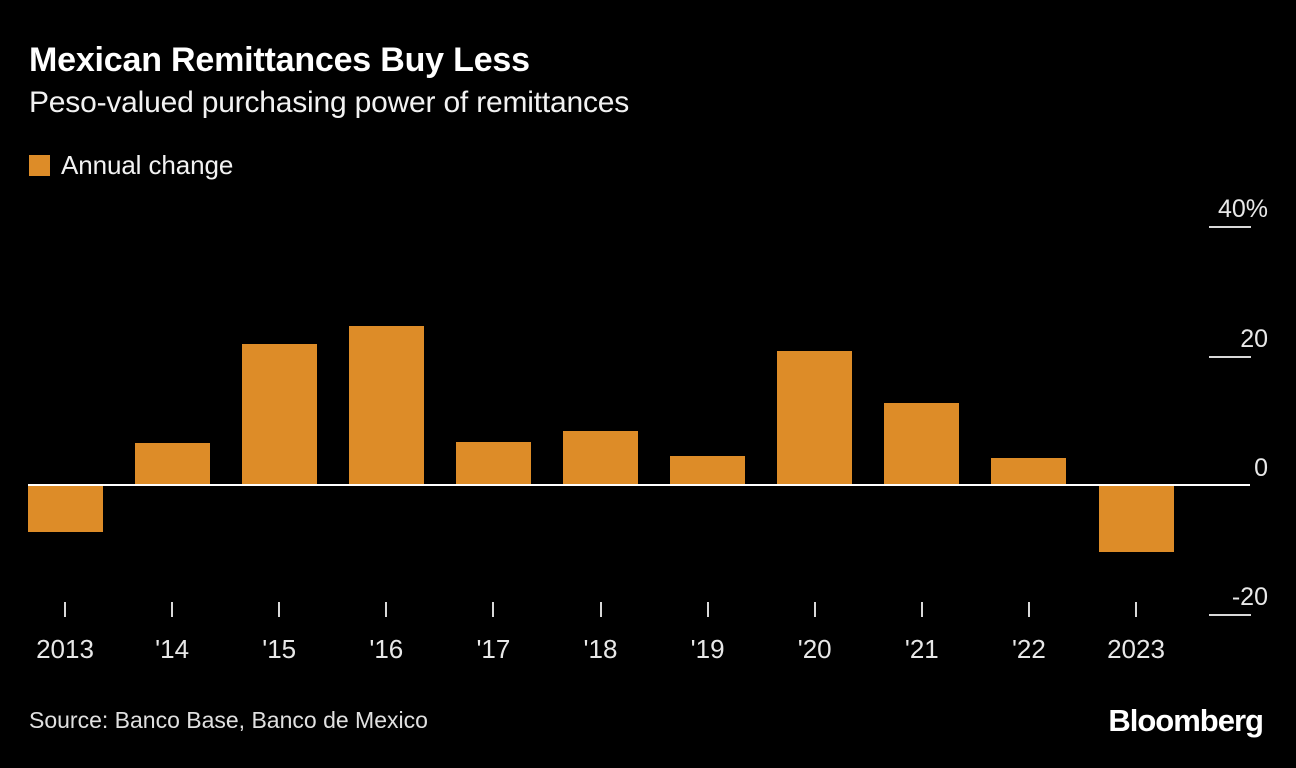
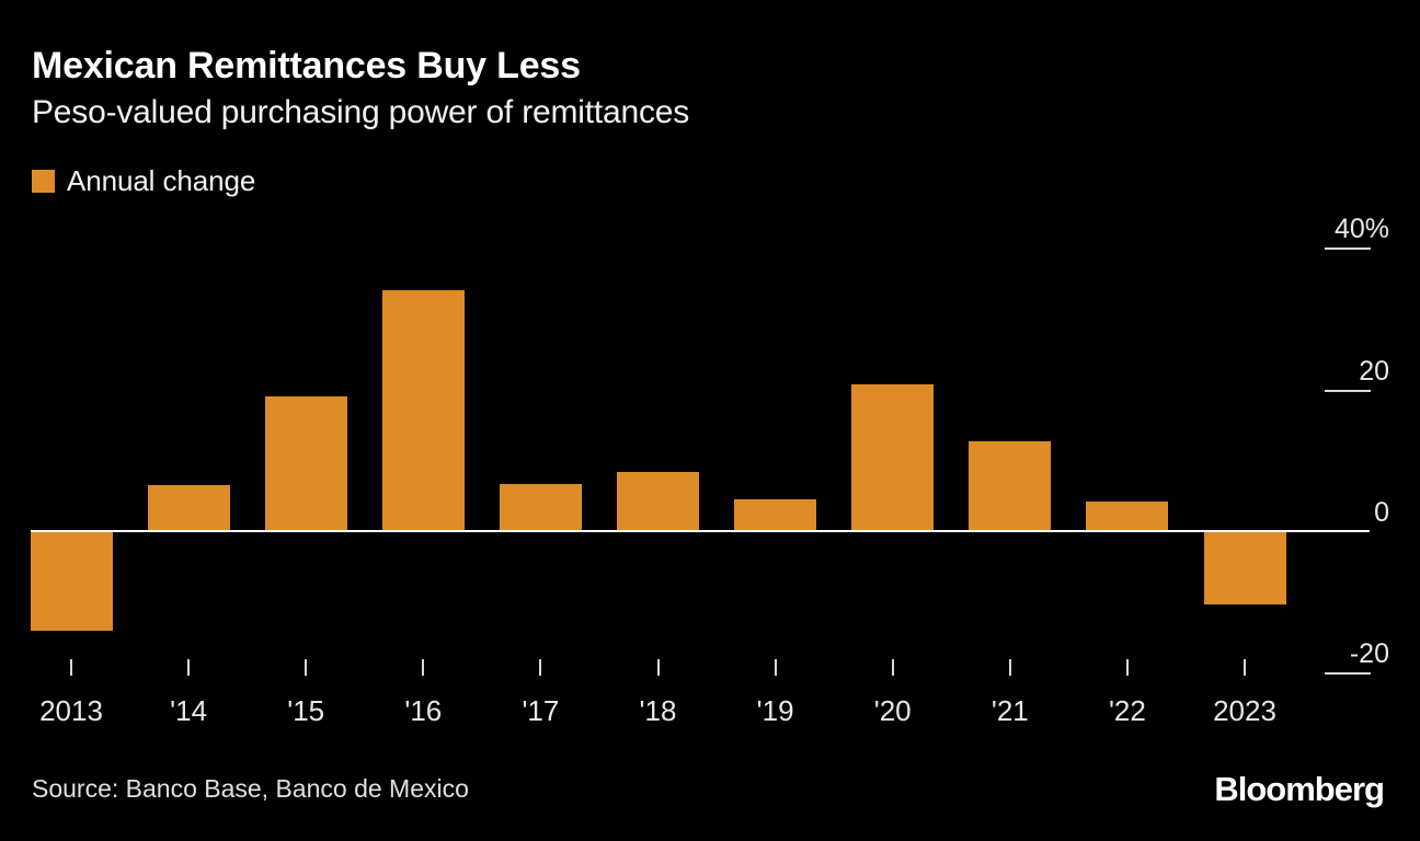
2013: -7% -> -14%
'15: 22% -> 19%
'16: 25% -> 34%
